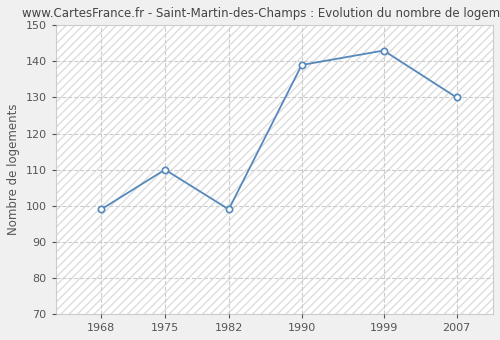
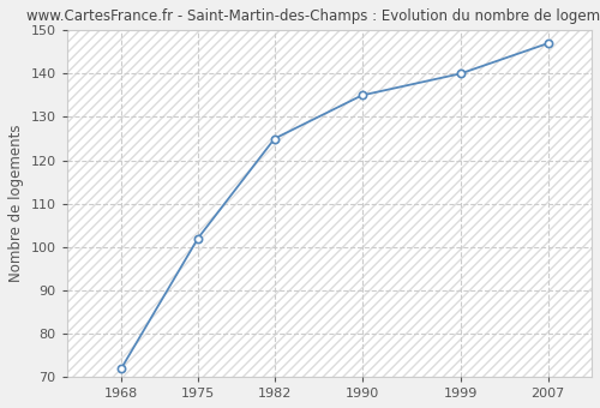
1968: 99 -> 72
1975: 110 -> 102
1982: 99 -> 125
1990: 139 -> 135
1999: 143 -> 140
2007: 130 -> 147
